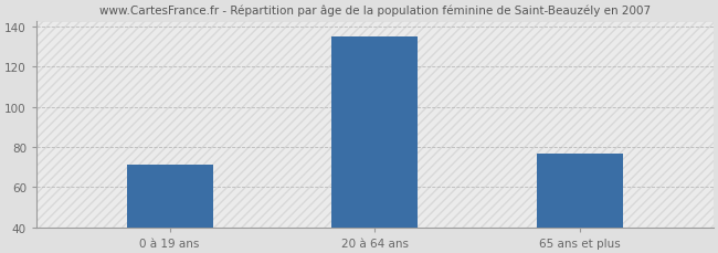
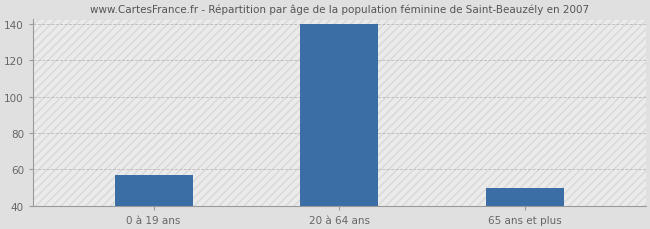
0 à 19 ans: 71 -> 57
20 à 64 ans: 135 -> 140
65 ans et plus: 77 -> 50
